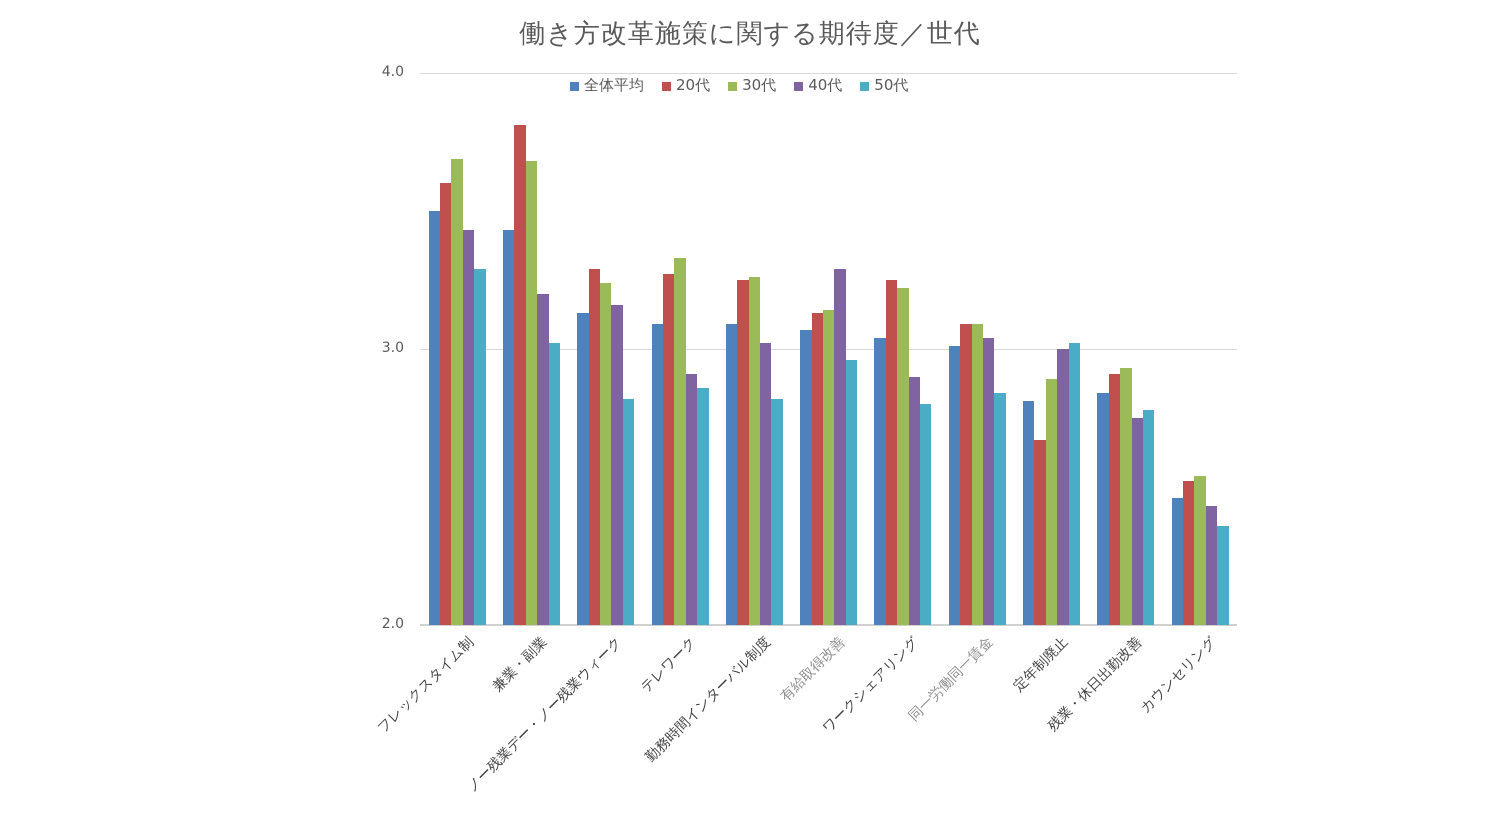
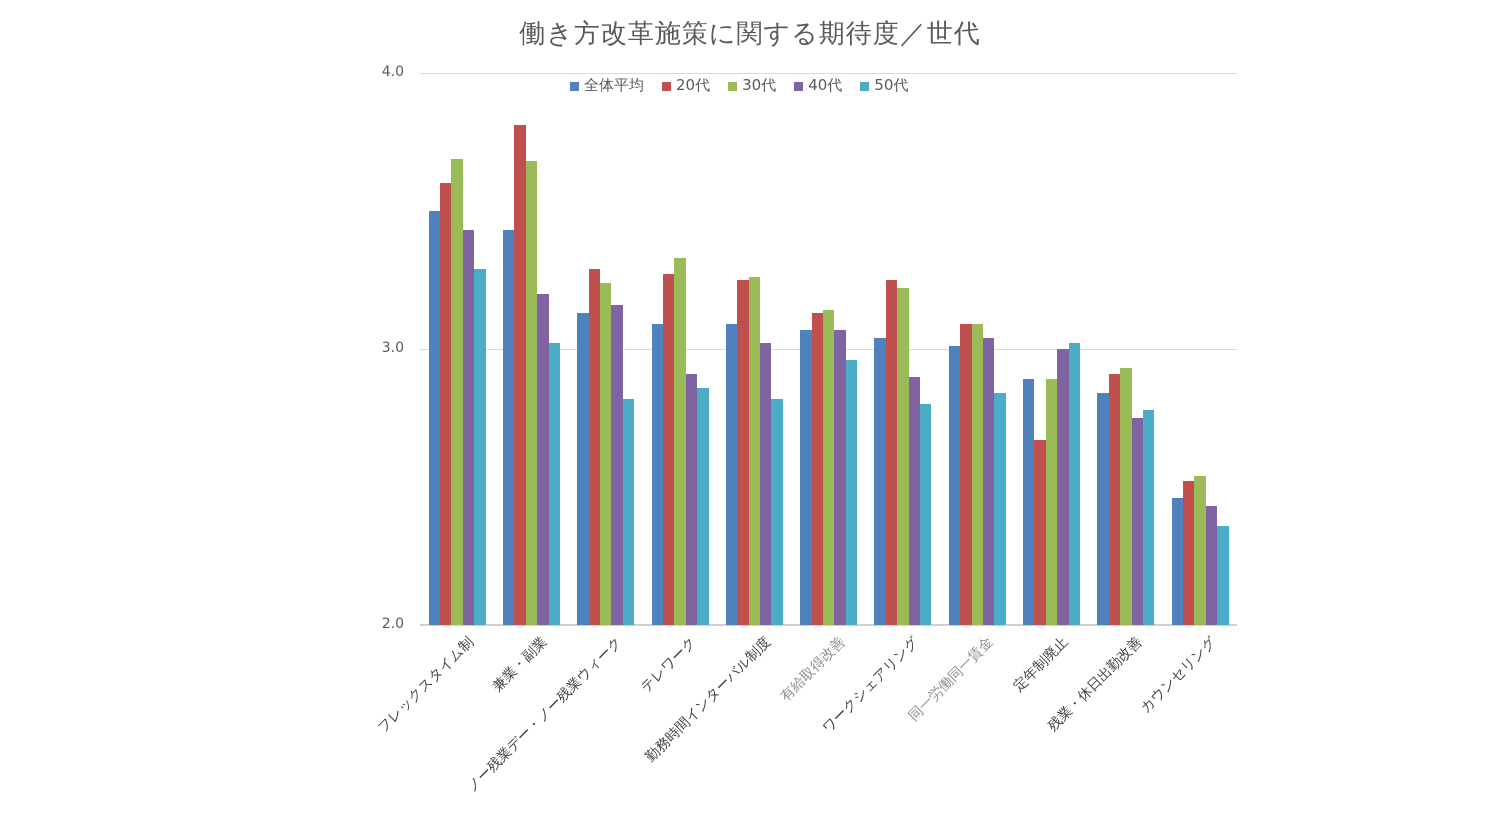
40代/有給取得改善: 3.29 -> 3.07
全体平均/定年制廃止: 2.81 -> 2.89
